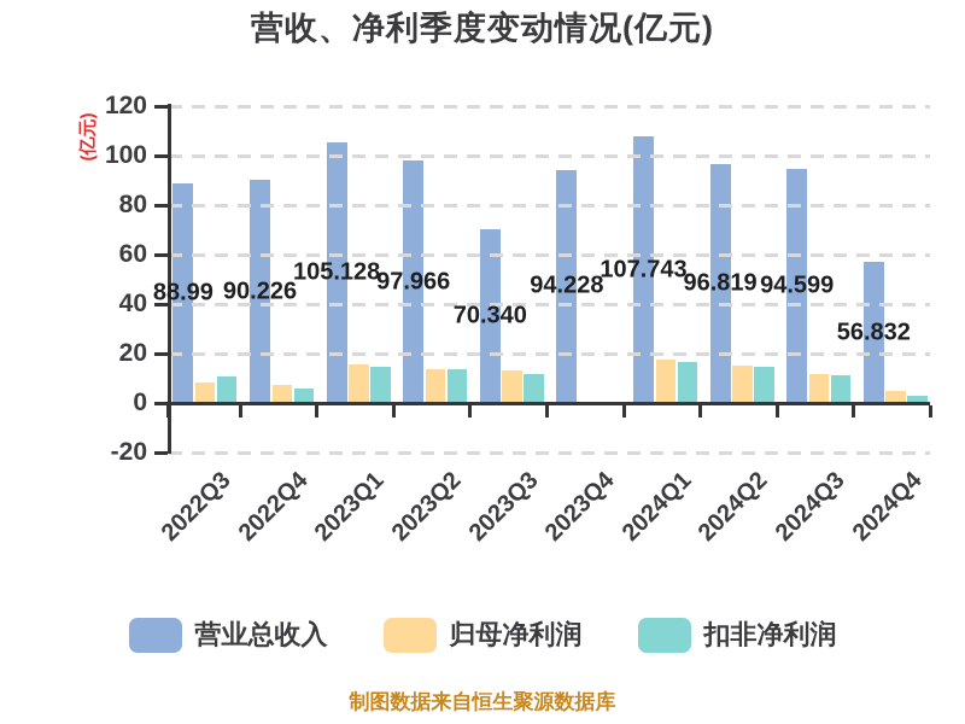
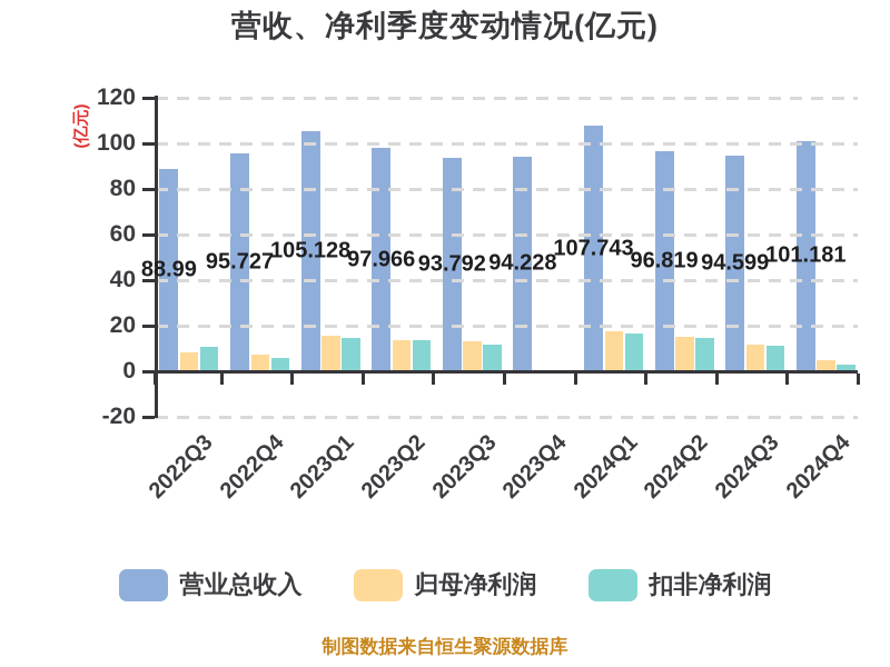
营业总收入/2022Q4: 90.226 -> 95.727
营业总收入/2023Q3: 70.340 -> 93.792
营业总收入/2024Q4: 56.832 -> 101.181
